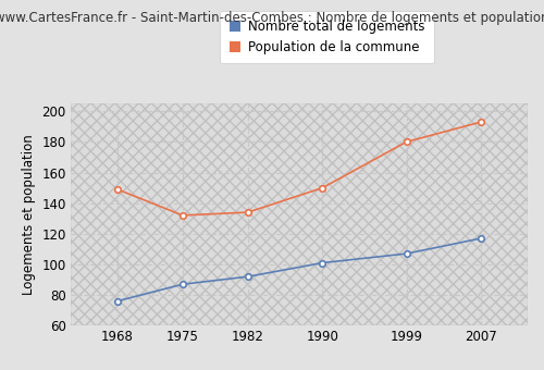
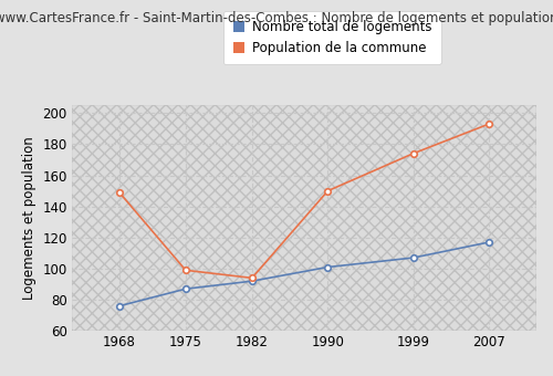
Population de la commune/1975: 132 -> 99
Population de la commune/1982: 134 -> 94
Population de la commune/1999: 180 -> 174
